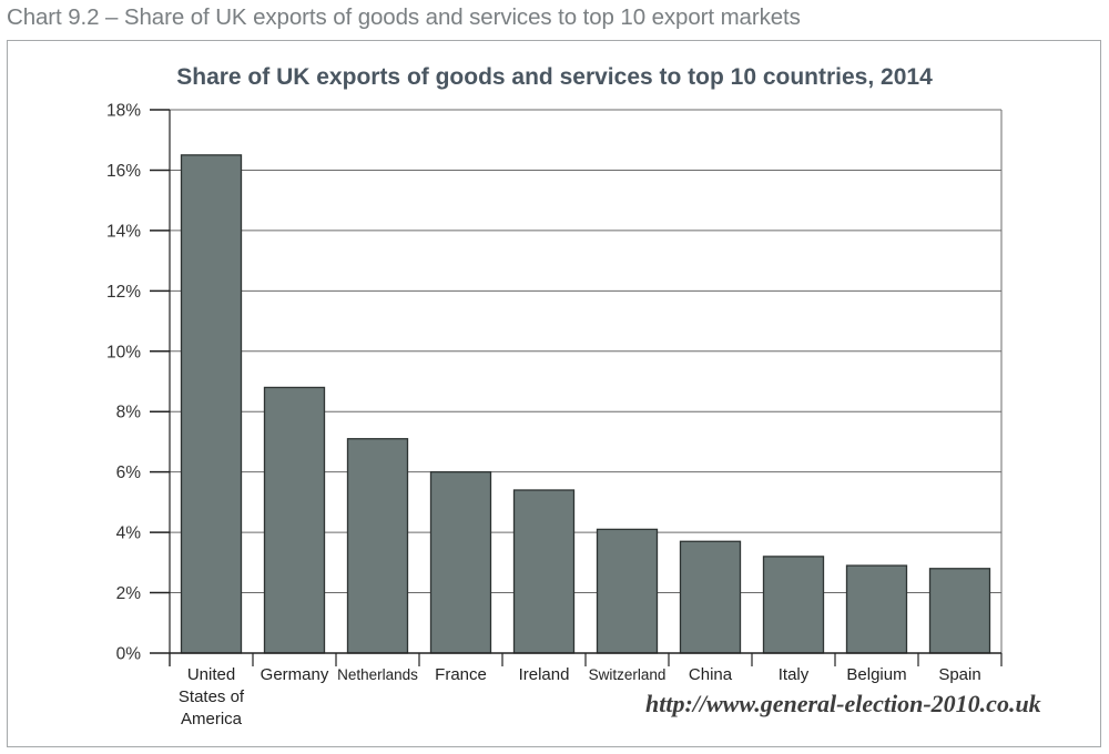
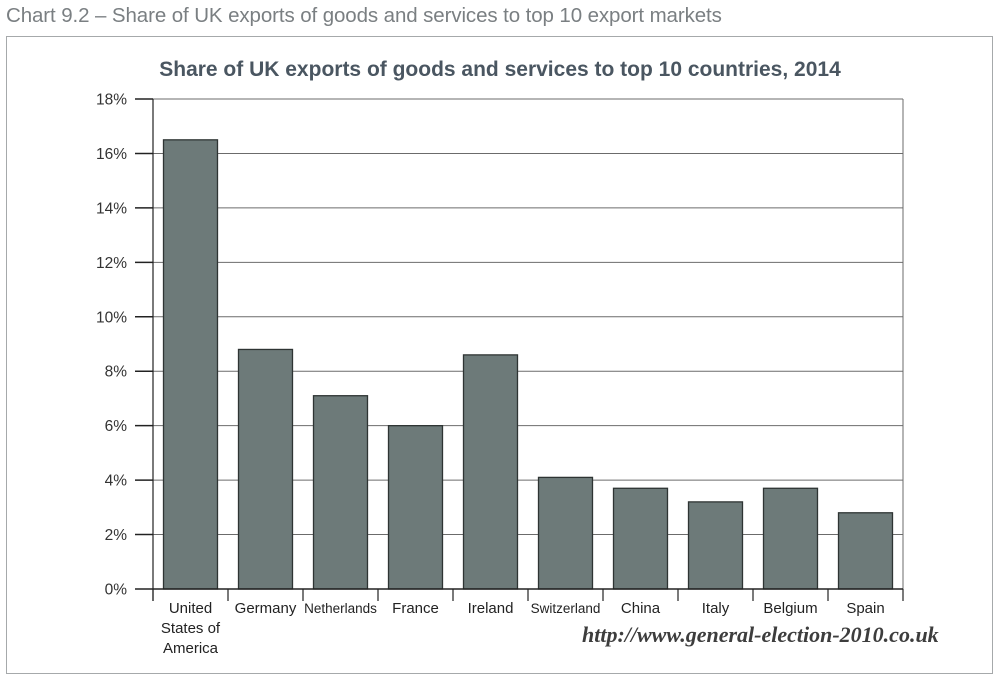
Ireland: 5.4% -> 8.6%
Belgium: 2.9% -> 3.7%
